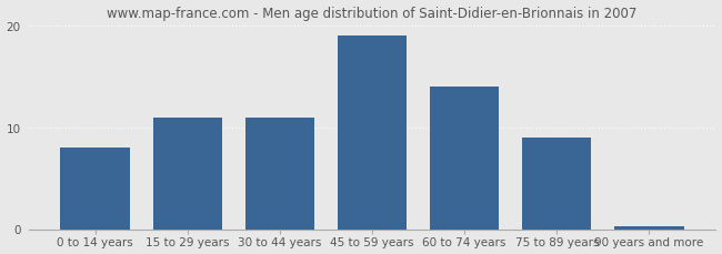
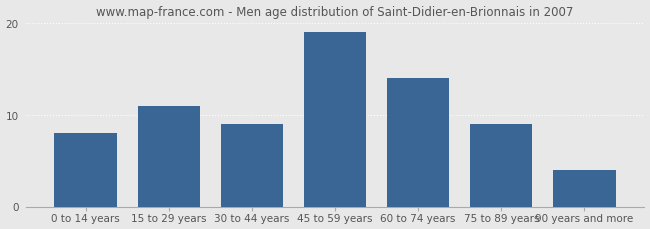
30 to 44 years: 11.0 -> 9.0
90 years and more: 0.3 -> 4.0
